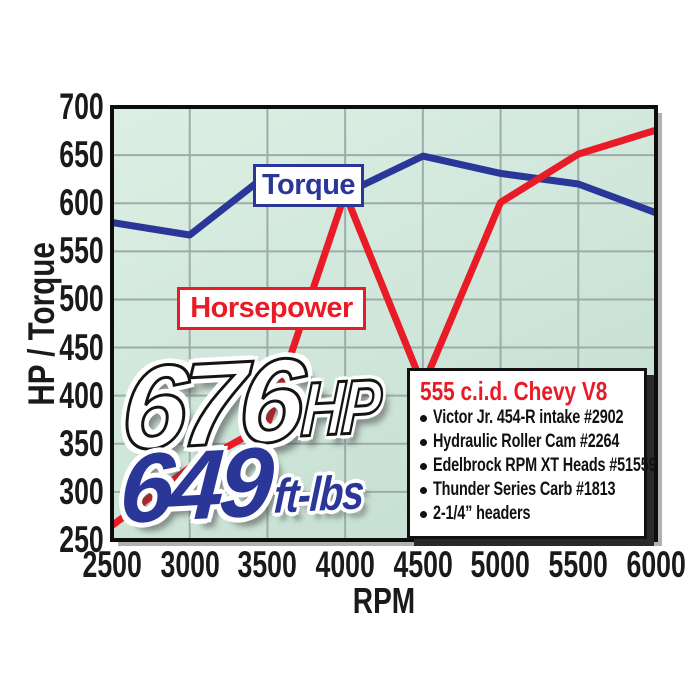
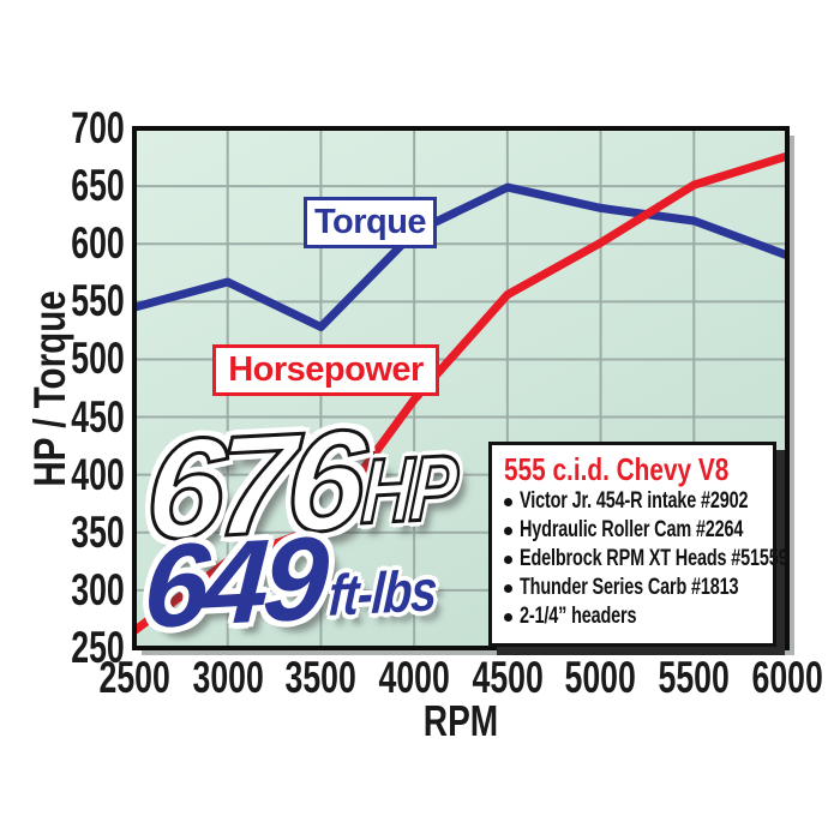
Torque/2500: 580 -> 540
Torque/3500: 630 -> 530
Horsepower/3500: 370 -> 360
Horsepower/4000: 610 -> 460
Horsepower/4500: 410 -> 560
